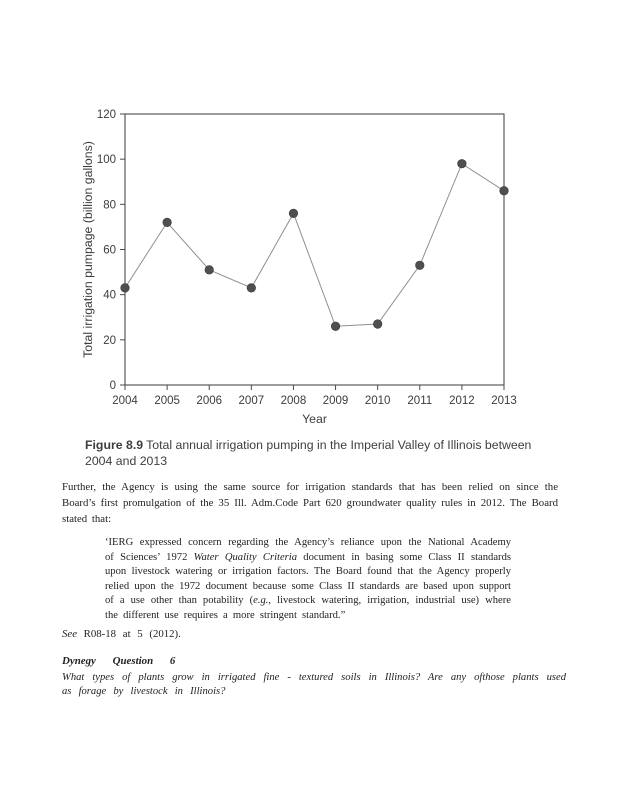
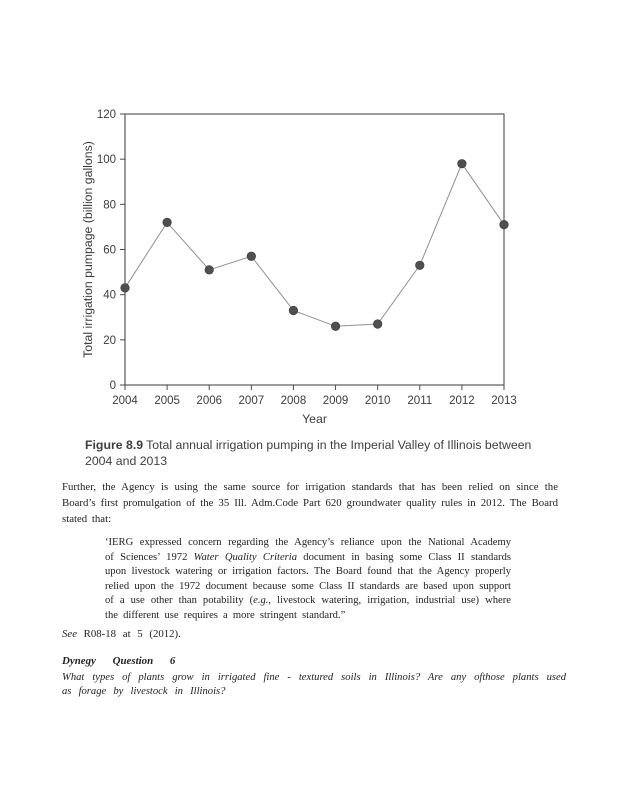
2007: 43 -> 57
2008: 76 -> 33
2013: 86 -> 71
